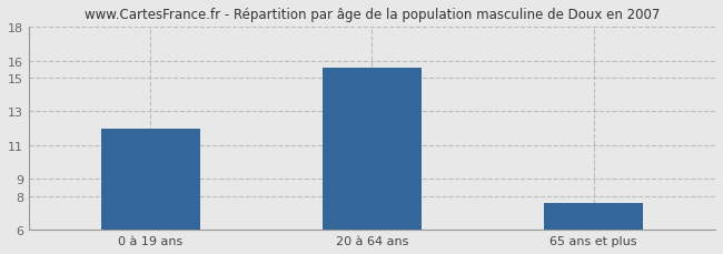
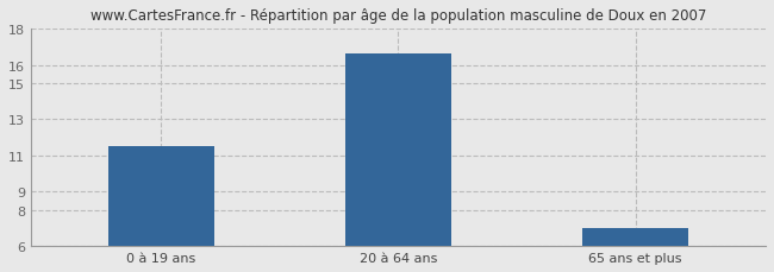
0 à 19 ans: 12.0 -> 11.5
20 à 64 ans: 15.6 -> 16.6
65 ans et plus: 7.6 -> 7.0
